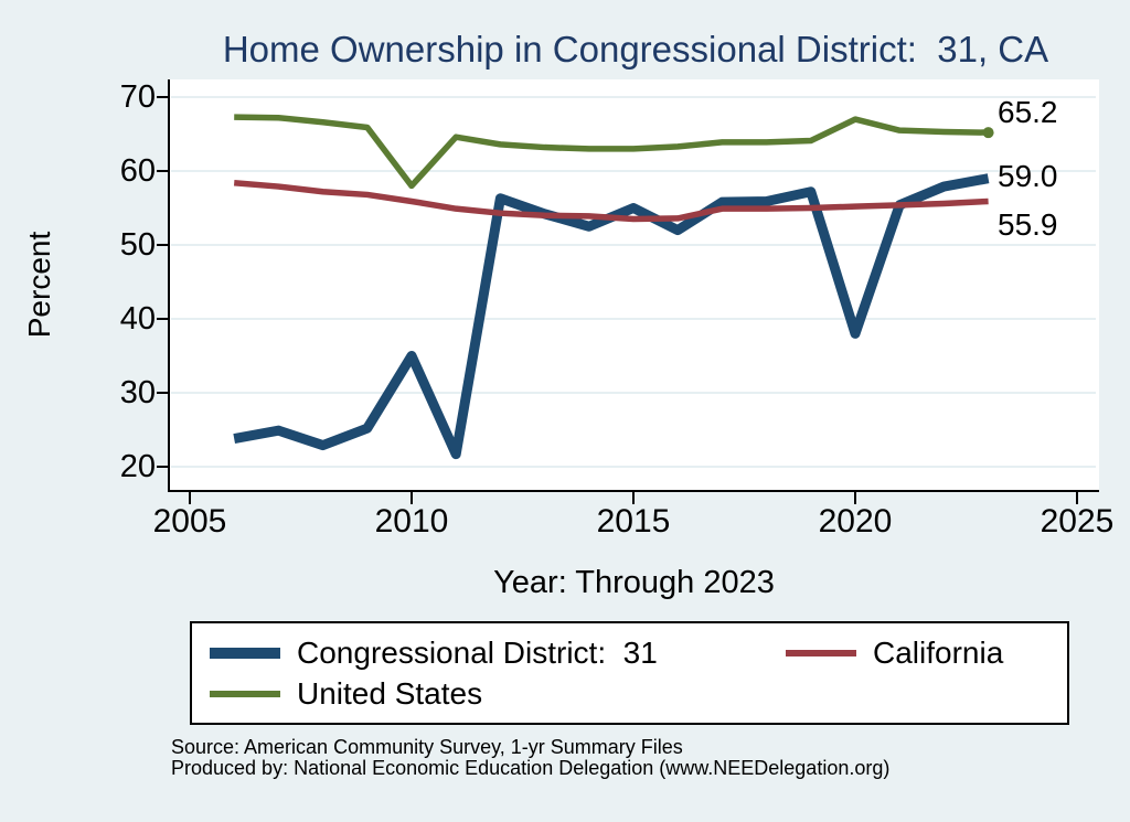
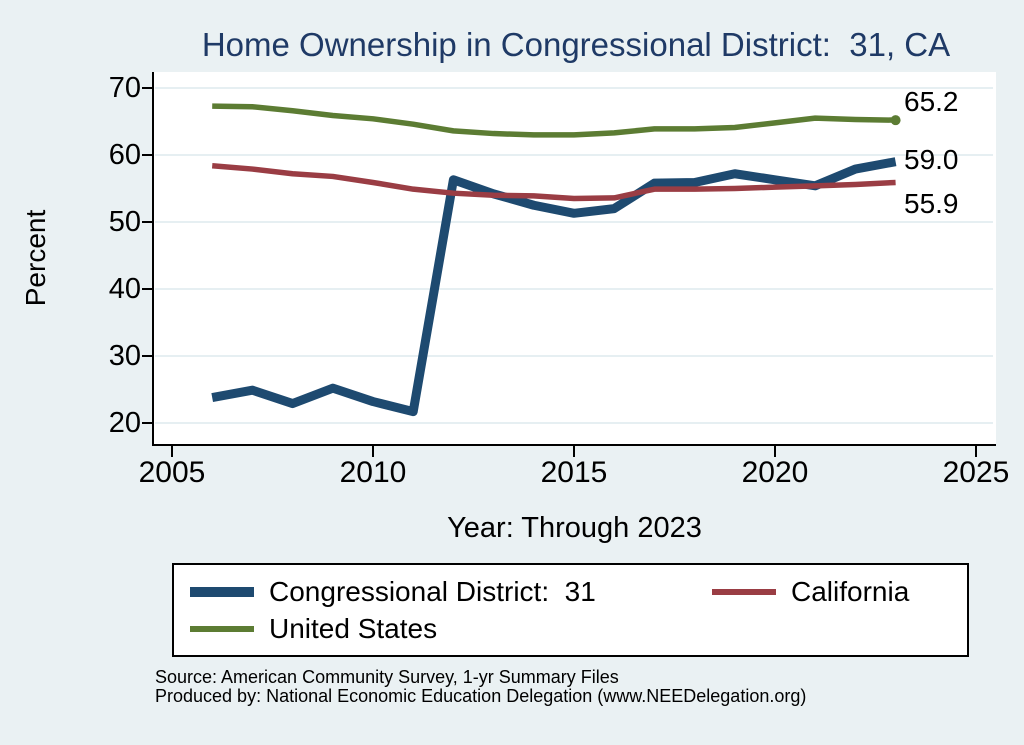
Congressional District: 31/2010: 35 -> 23
United States/2010: 58 -> 65
Congressional District: 31/2015: 55 -> 51
Congressional District: 31/2020: 38 -> 56
United States/2020: 67 -> 65
